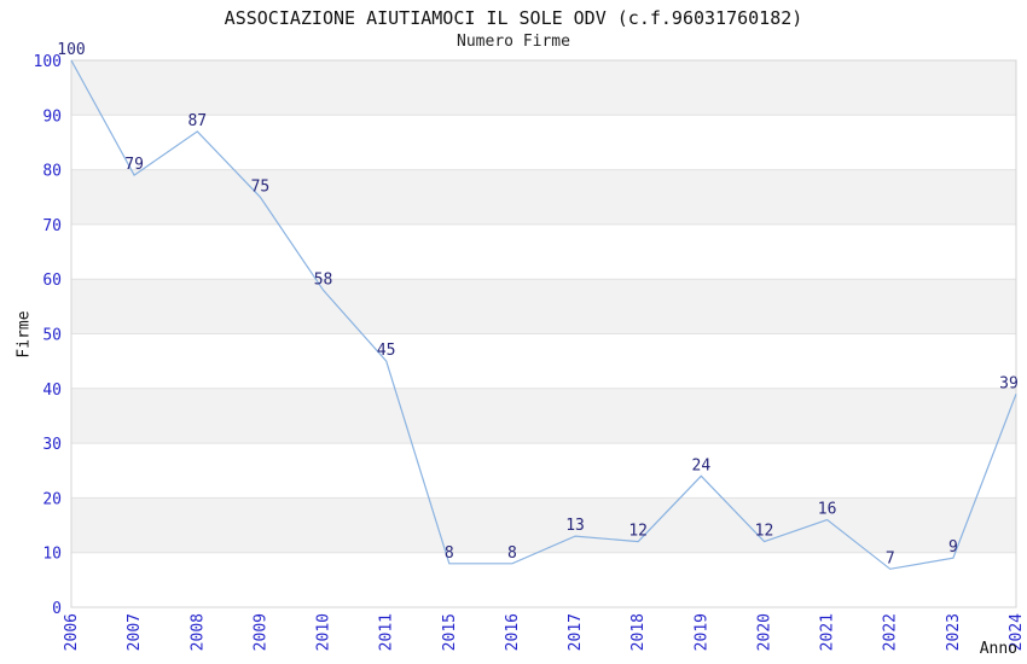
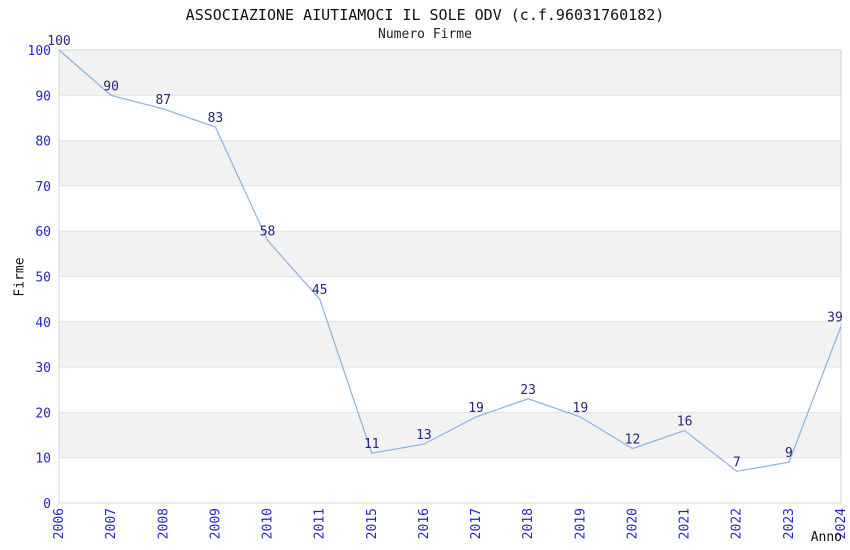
2007: 79 -> 90
2009: 75 -> 83
2015: 8 -> 11
2016: 8 -> 13
2017: 13 -> 19
2018: 12 -> 23
2019: 24 -> 19
